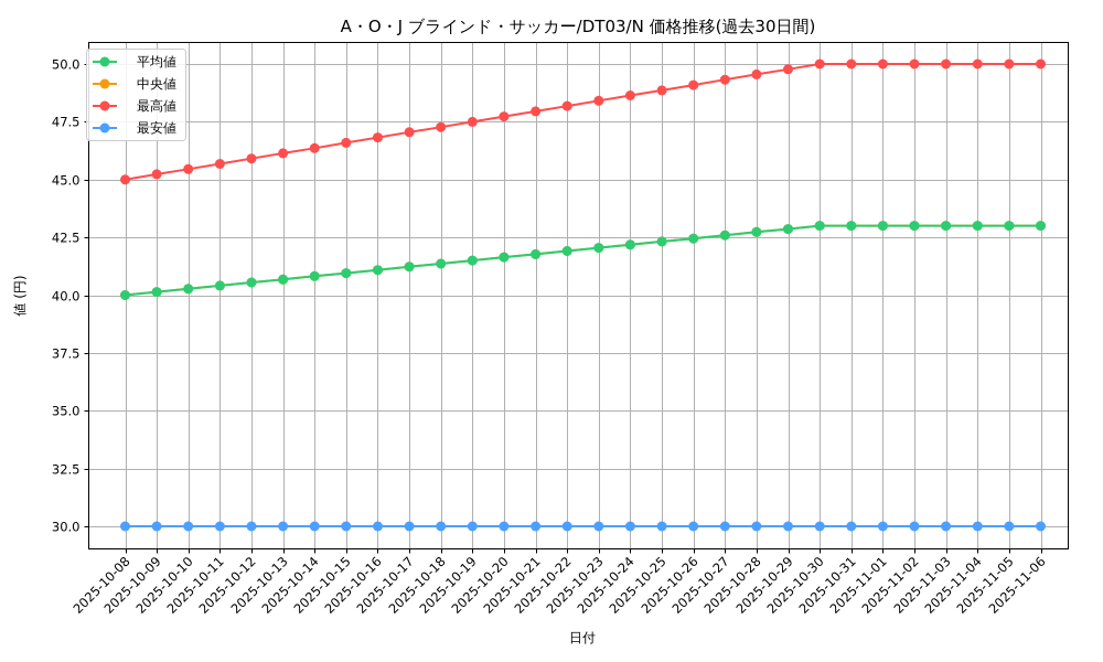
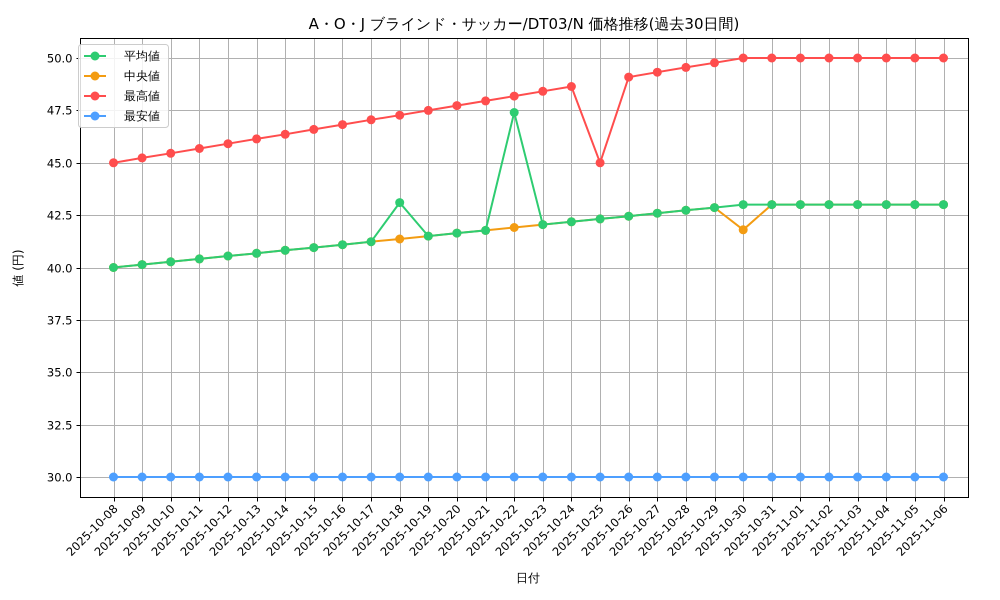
平均値/2025-10-18: 41.4 -> 43.1
平均値/2025-10-22: 41.9 -> 47.4
最高値/2025-10-25: 48.9 -> 45.0
中央値/2025-10-30: 43.0 -> 41.8
